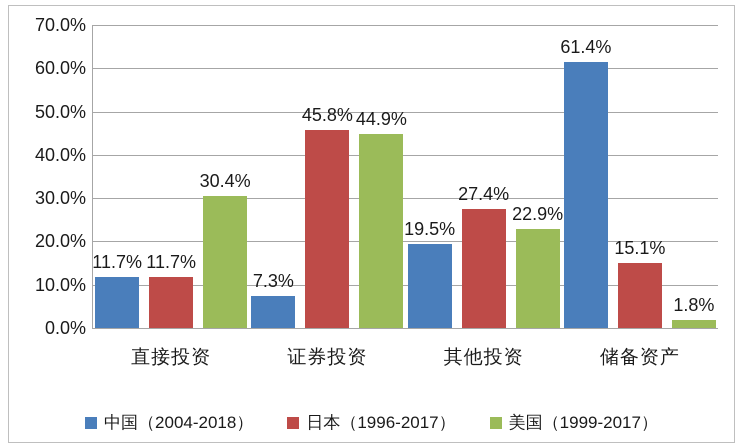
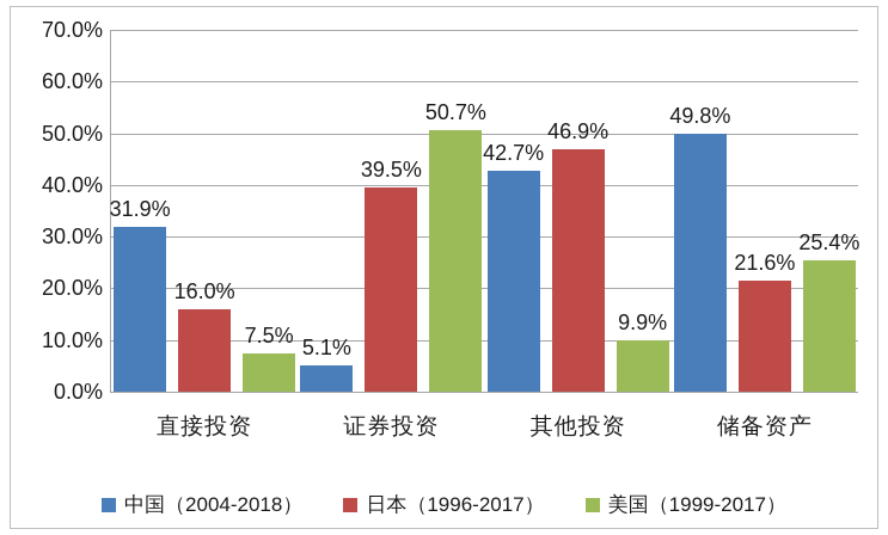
中国（2004-2018）/直接投资: 11.7% -> 31.9%
日本（1996-2017）/直接投资: 11.7% -> 16.0%
美国（1999-2017）/直接投资: 30.4% -> 7.5%
中国（2004-2018）/证券投资: 7.3% -> 5.1%
日本（1996-2017）/证券投资: 45.8% -> 39.5%
美国（1999-2017）/证券投资: 44.9% -> 50.7%
中国（2004-2018）/其他投资: 19.5% -> 42.7%
日本（1996-2017）/其他投资: 27.4% -> 46.9%
美国（1999-2017）/其他投资: 22.9% -> 9.9%
中国（2004-2018）/储备资产: 61.4% -> 49.8%
日本（1996-2017）/储备资产: 15.1% -> 21.6%
美国（1999-2017）/储备资产: 1.8% -> 25.4%
